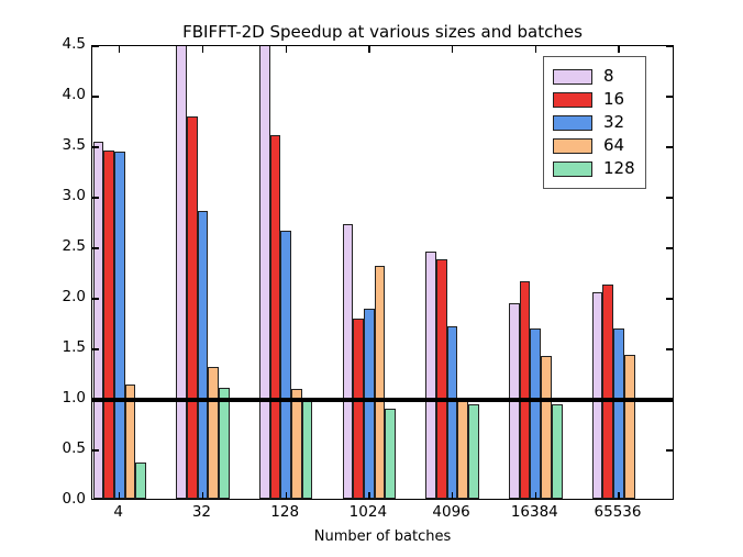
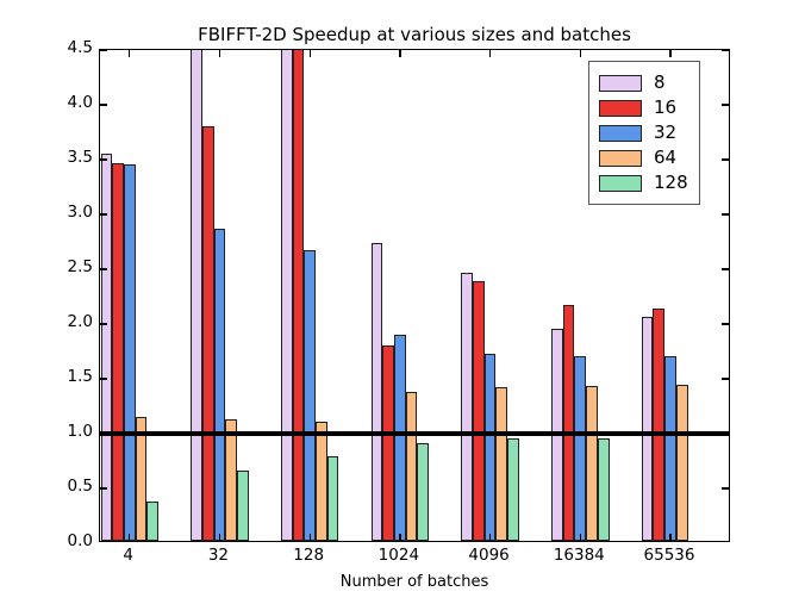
8/32: 4.6 -> 5.2
64/32: 1.3 -> 1.1
128/32: 1.1 -> 0.6
16/128: 3.6 -> 5.1
128/128: 1.0 -> 0.8
64/1024: 2.3 -> 1.4
64/4096: 1.0 -> 1.4
